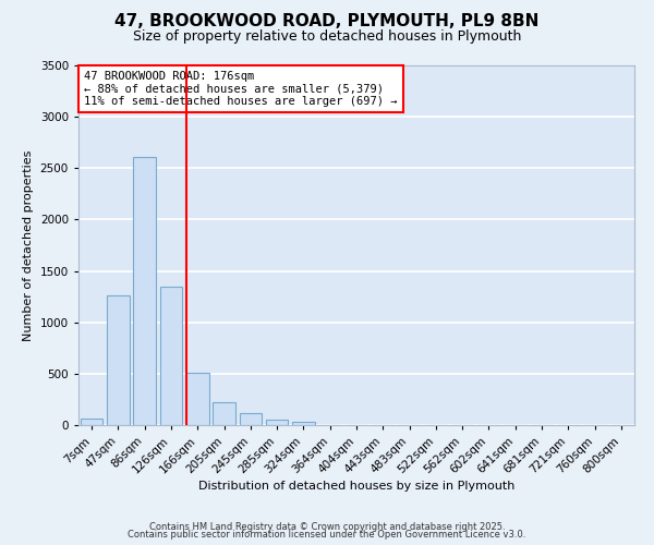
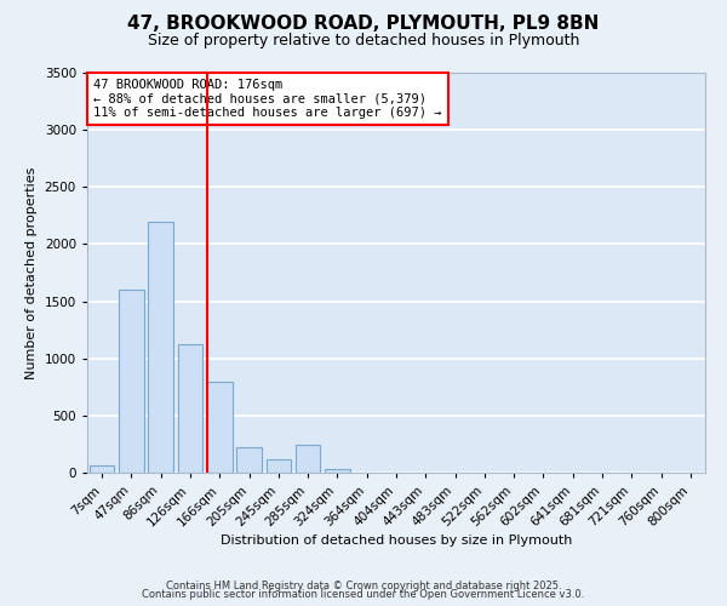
47sqm: 1260 -> 1600
86sqm: 2610 -> 2200
126sqm: 1350 -> 1120
166sqm: 510 -> 800
285sqm: 50 -> 240
